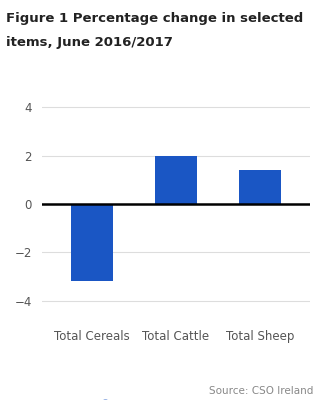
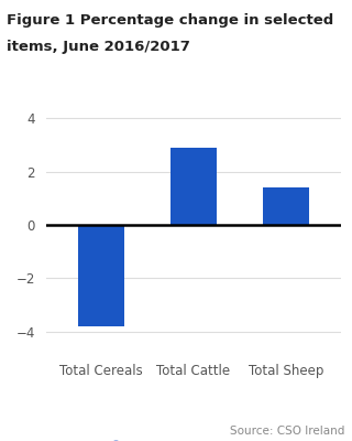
Total Cereals: -3.2 -> -3.8
Total Cattle: 2.0 -> 2.9
